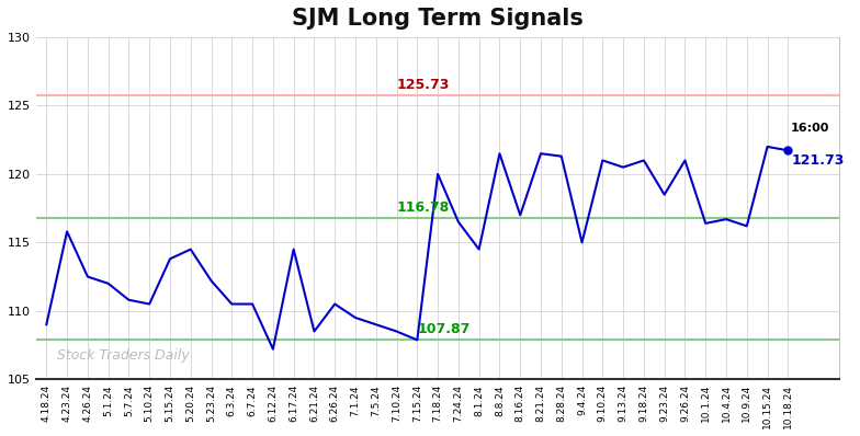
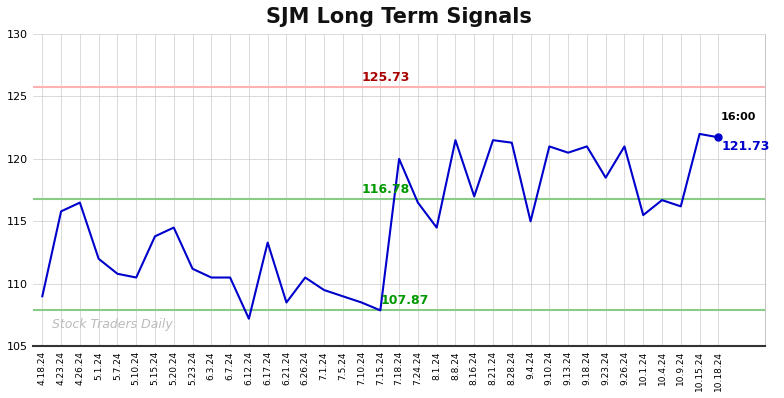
4.26.24: 112.5 -> 116.5
5.23.24: 112.2 -> 111.2
6.17.24: 114.5 -> 113.3
10.1.24: 116.4 -> 115.5
